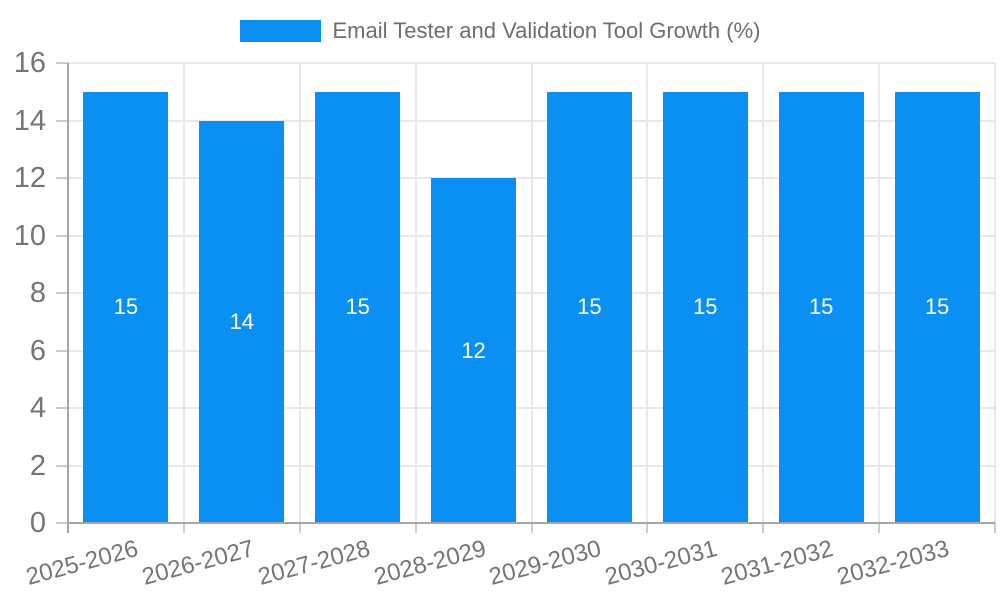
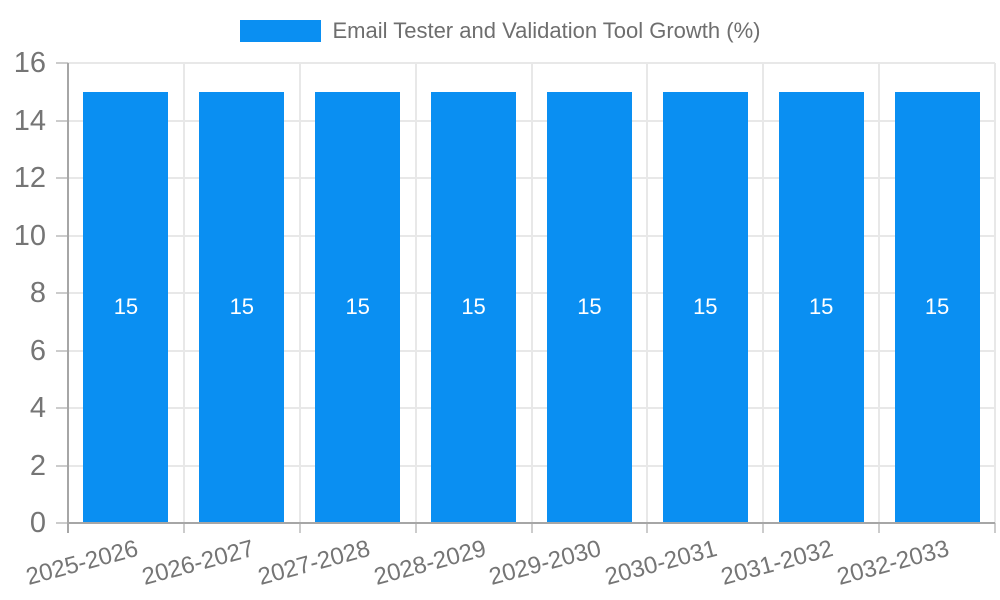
2026-2027: 14 -> 15
2028-2029: 12 -> 15
